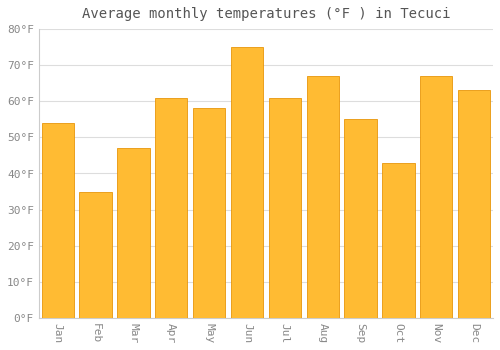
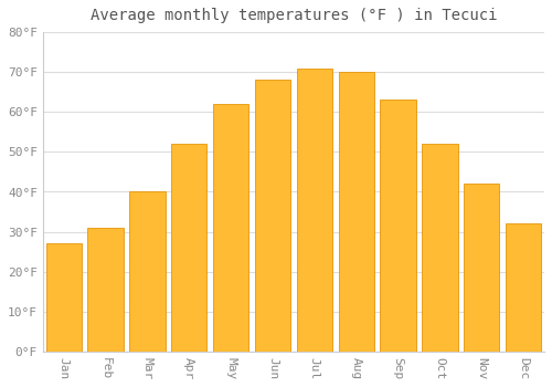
Jan: 54°F -> 27°F
Feb: 35°F -> 31°F
Mar: 47°F -> 40°F
Apr: 61°F -> 52°F
May: 58°F -> 62°F
Jun: 75°F -> 68°F
Jul: 61°F -> 71°F
Aug: 67°F -> 70°F
Sep: 55°F -> 63°F
Oct: 43°F -> 52°F
Nov: 67°F -> 42°F
Dec: 63°F -> 32°F
